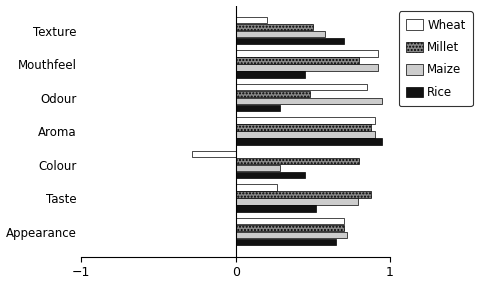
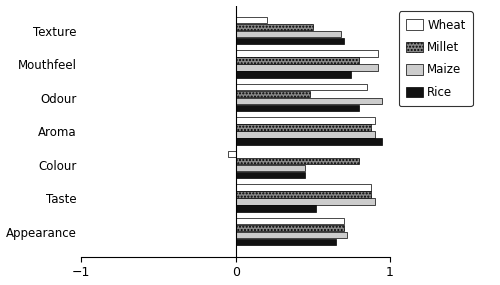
Maize/Texture: 0.58 -> 0.68
Rice/Mouthfeel: 0.45 -> 0.75
Rice/Odour: 0.29 -> 0.80
Wheat/Colour: -0.28 -> -0.05
Maize/Colour: 0.29 -> 0.45
Wheat/Taste: 0.27 -> 0.88
Maize/Taste: 0.79 -> 0.90
